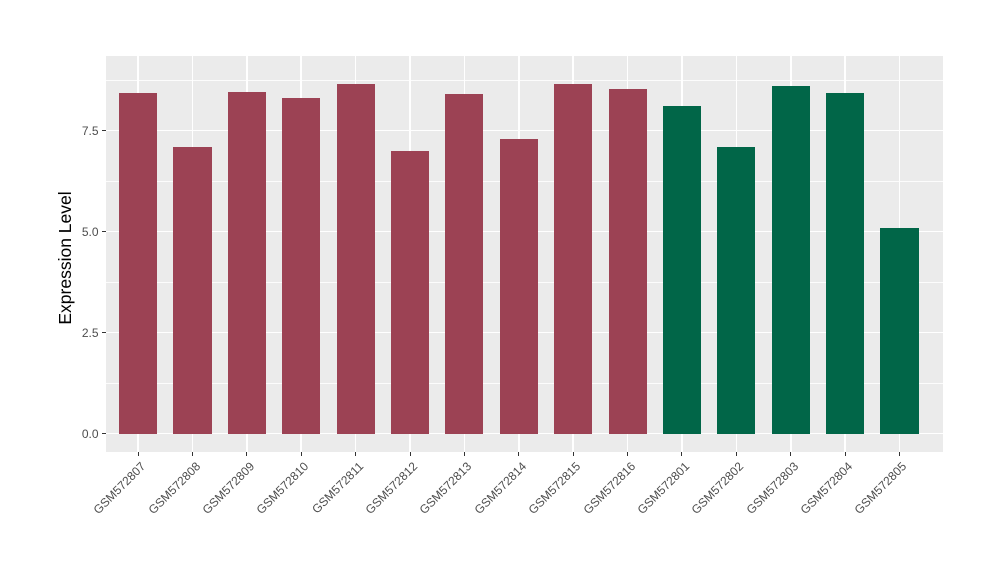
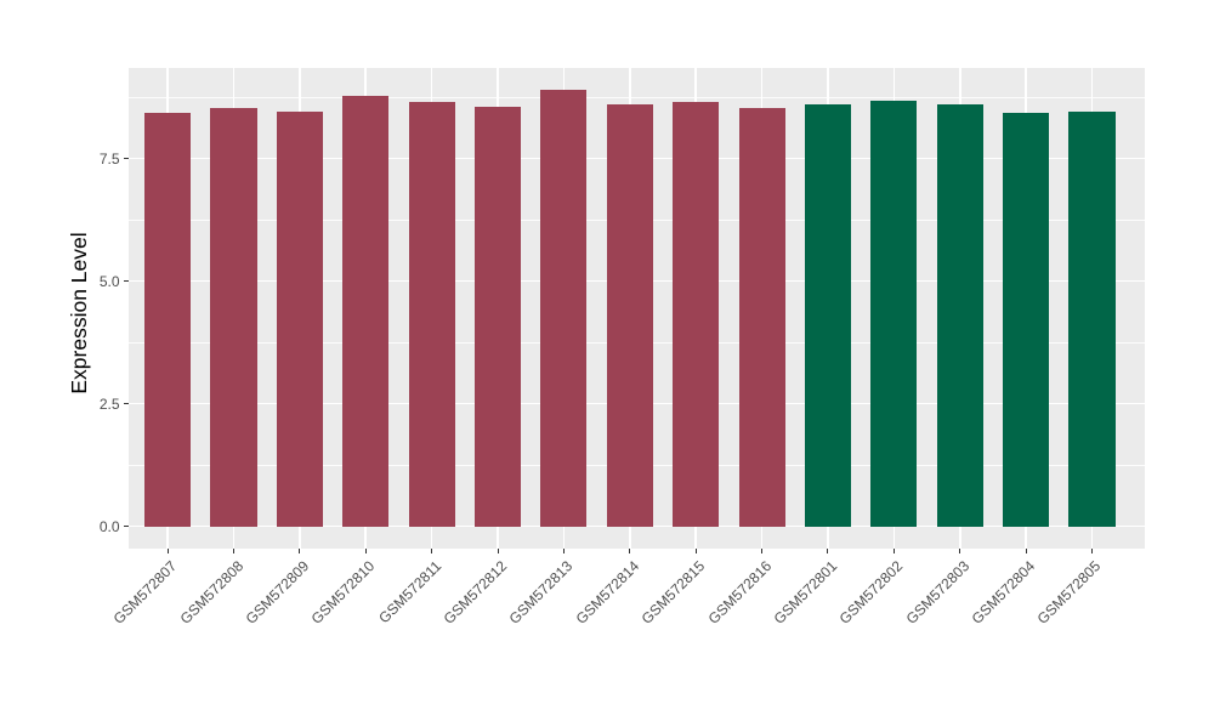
GSM572808: 7.1 -> 8.5
GSM572810: 8.3 -> 8.8
GSM572812: 7.0 -> 8.6
GSM572813: 8.4 -> 8.9
GSM572814: 7.3 -> 8.6
GSM572801: 8.1 -> 8.6
GSM572802: 7.1 -> 8.7
GSM572805: 5.1 -> 8.5
